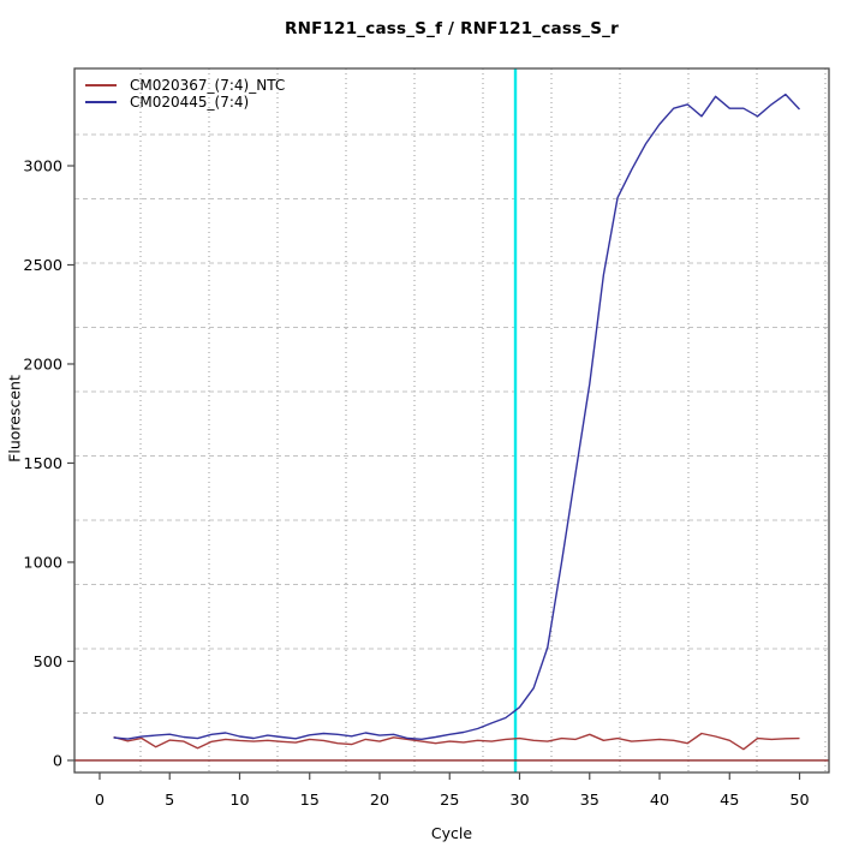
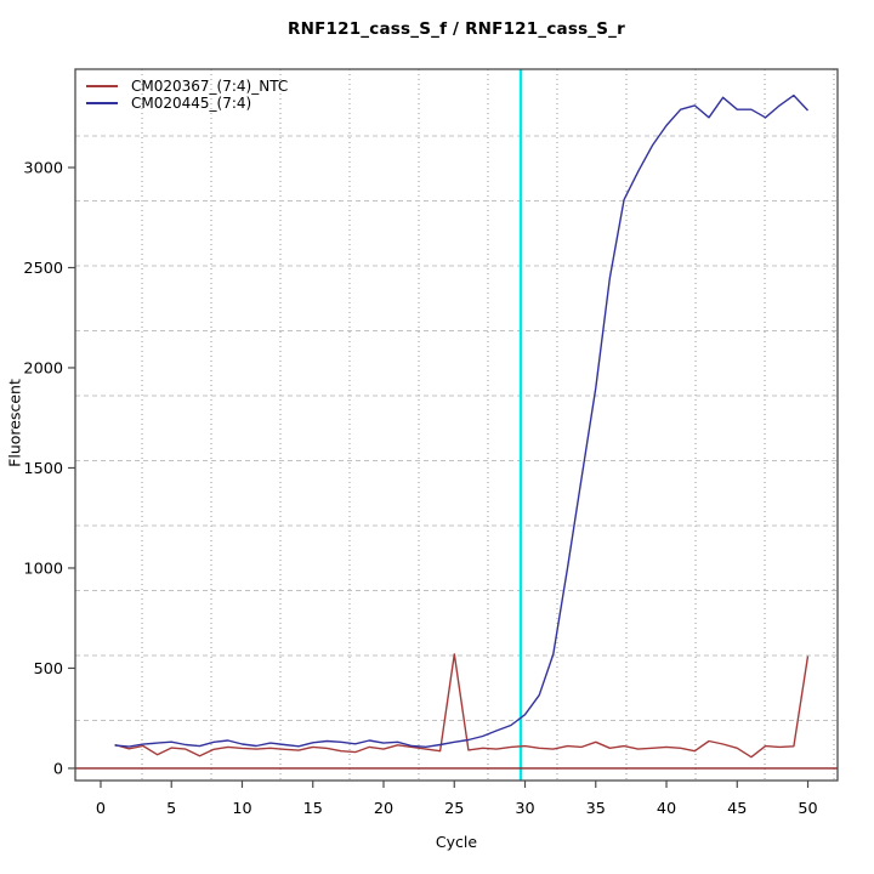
CM020367_(7:4)_NTC/25: 100 -> 570
CM020367_(7:4)_NTC/50: 110 -> 560
